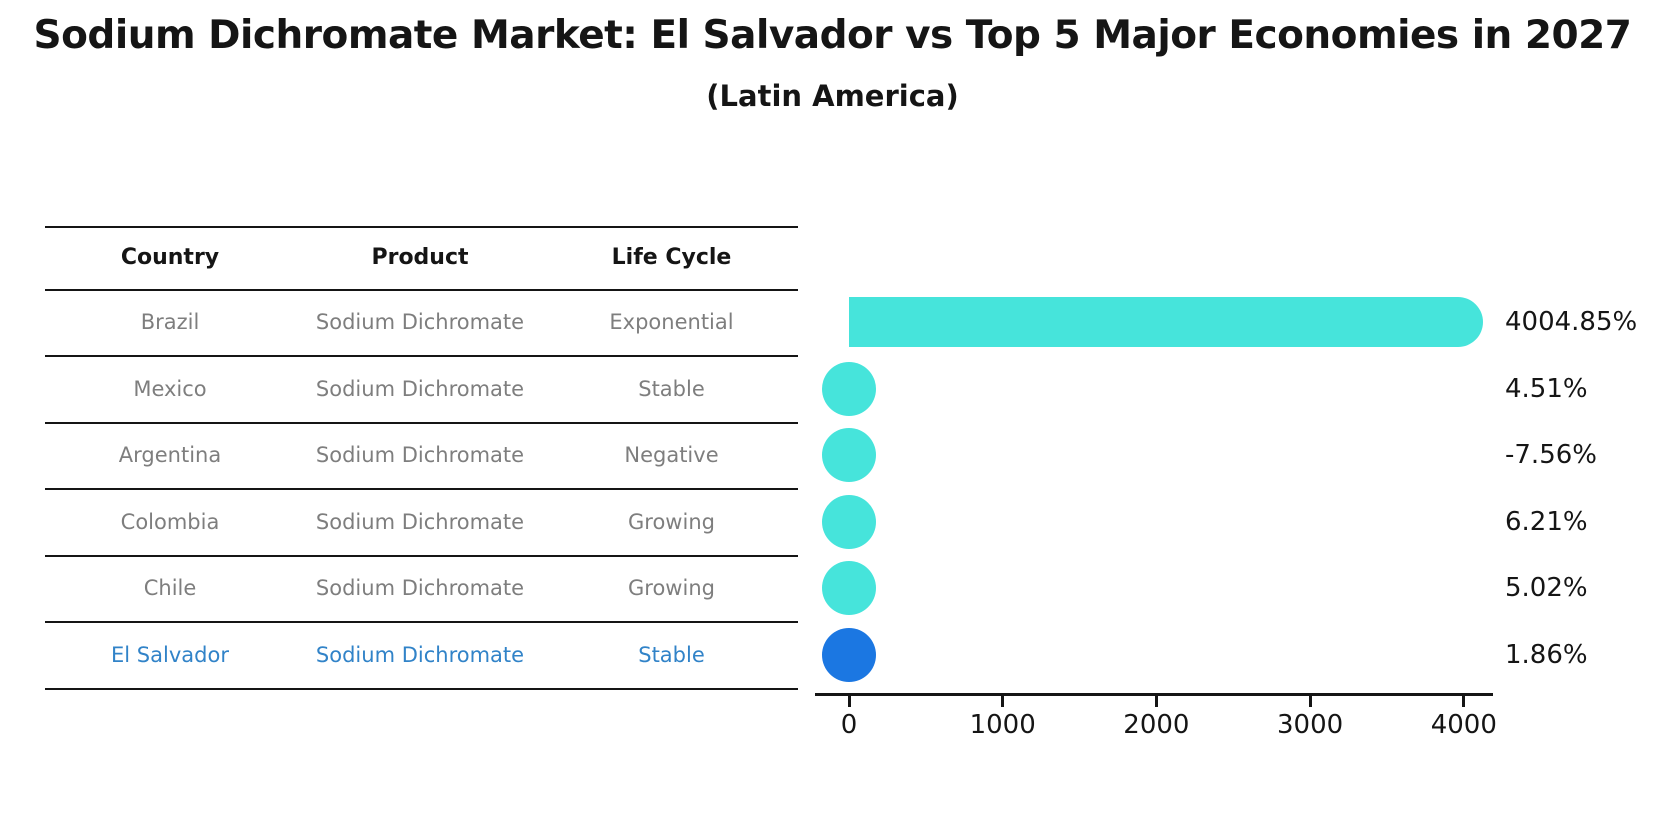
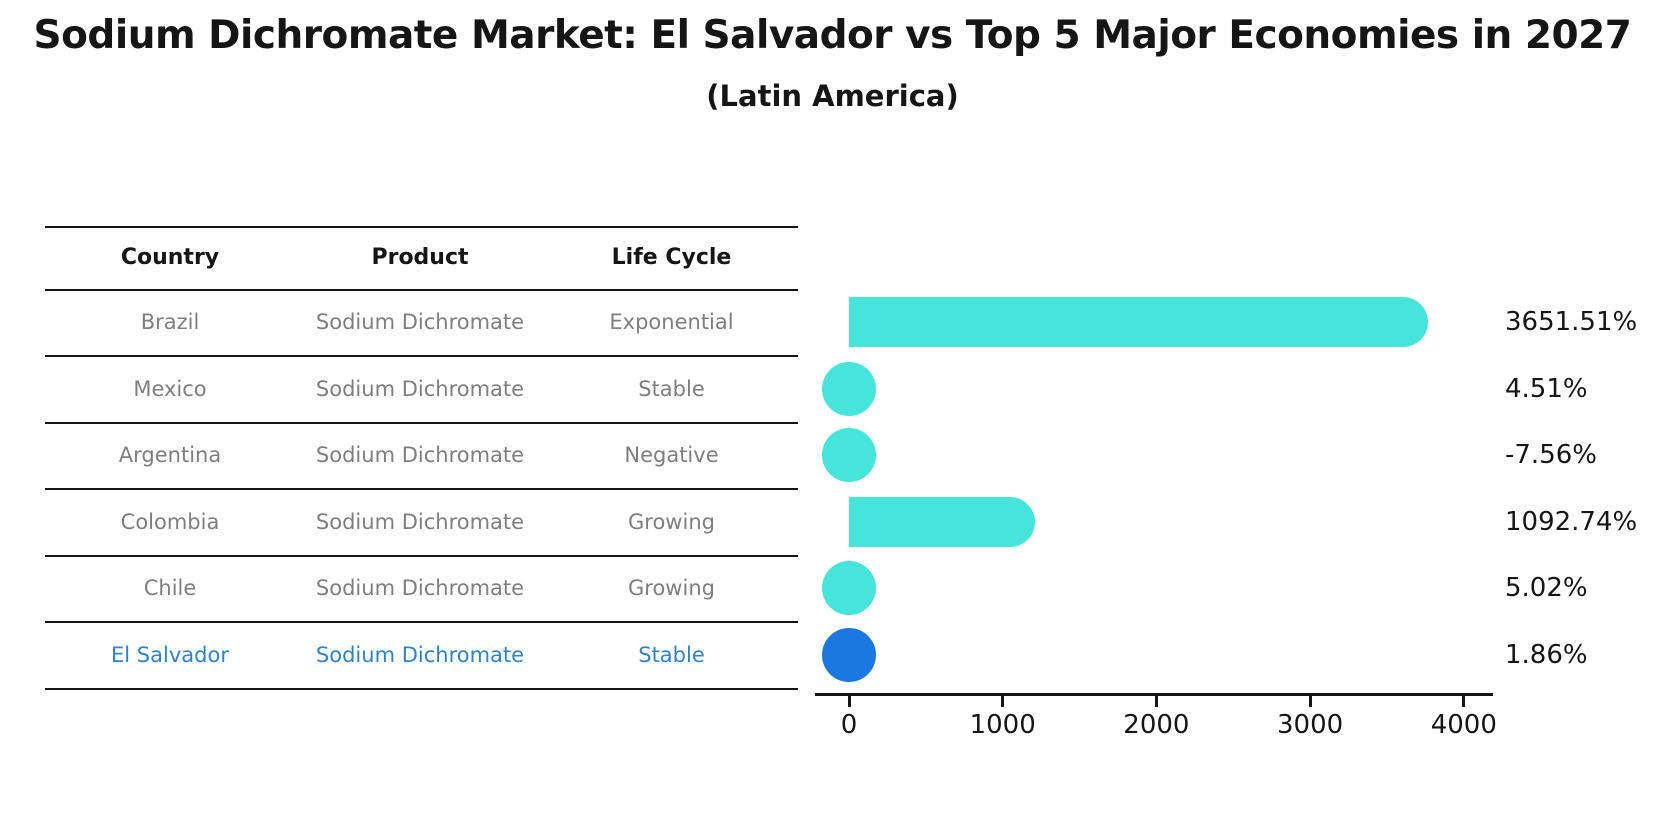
Brazil: 4004.85% -> 3651.51%
Colombia: 6.21% -> 1092.74%
